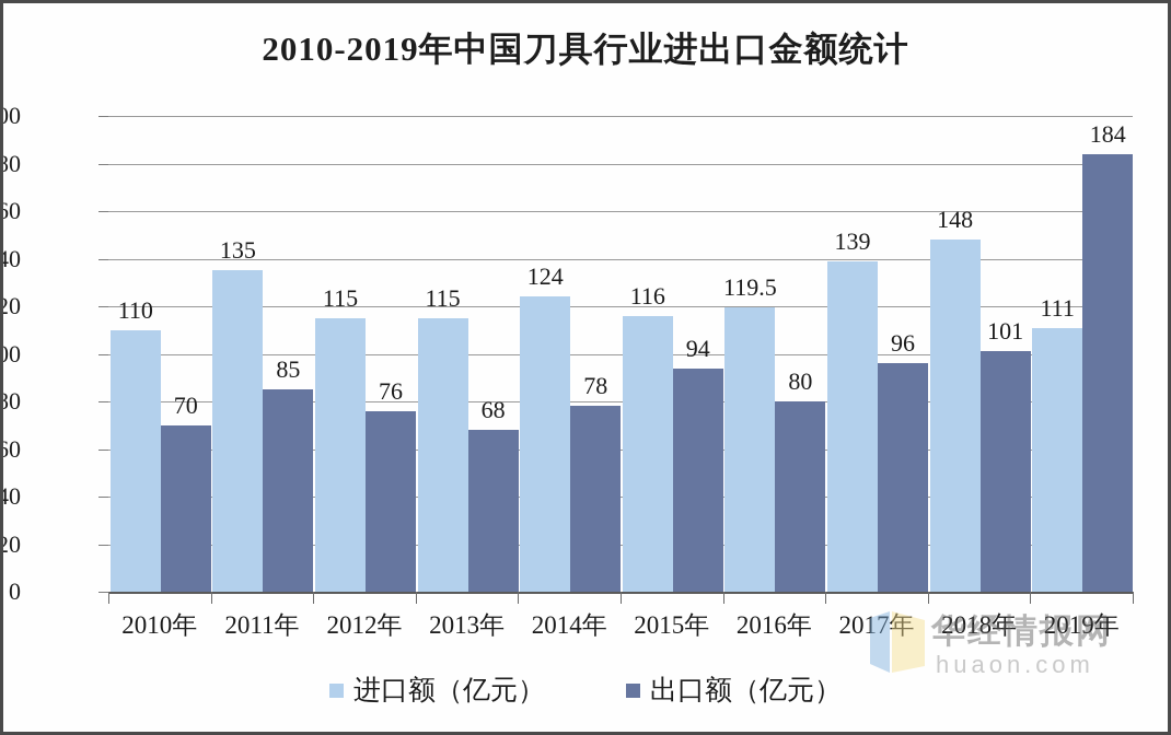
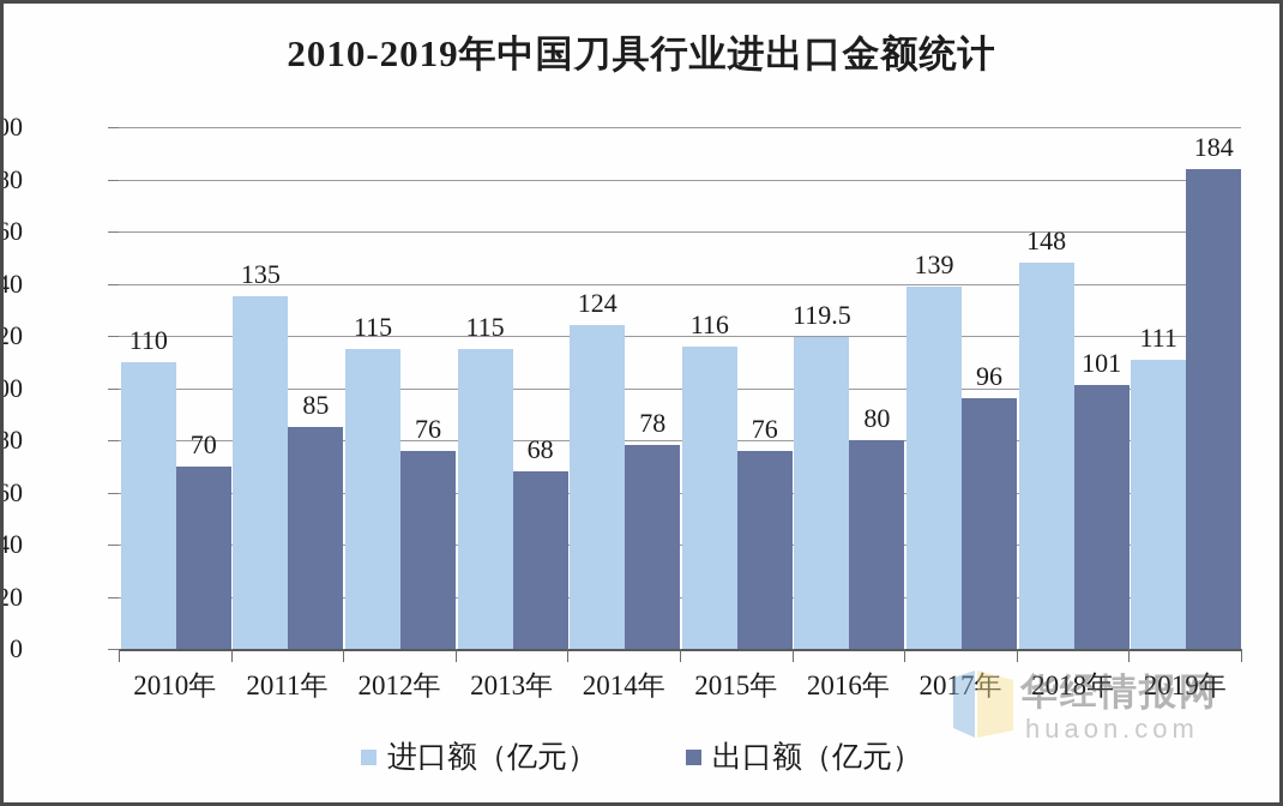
出口额（亿元）/2015年: 94 -> 76
